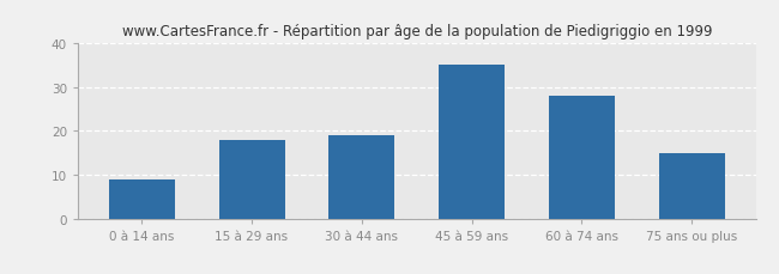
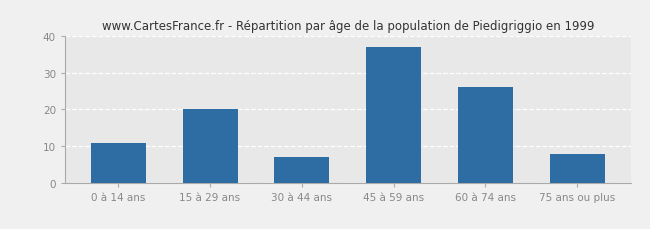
0 à 14 ans: 9 -> 11
15 à 29 ans: 18 -> 20
30 à 44 ans: 19 -> 7
45 à 59 ans: 35 -> 37
60 à 74 ans: 28 -> 26
75 ans ou plus: 15 -> 8
